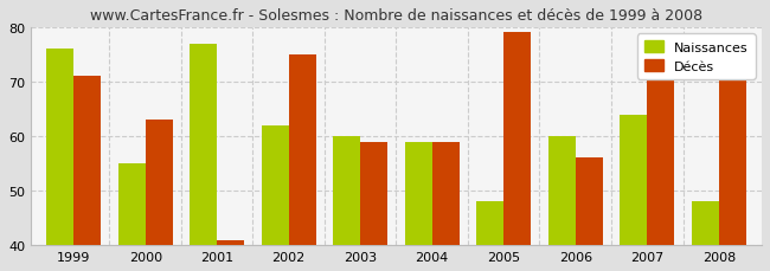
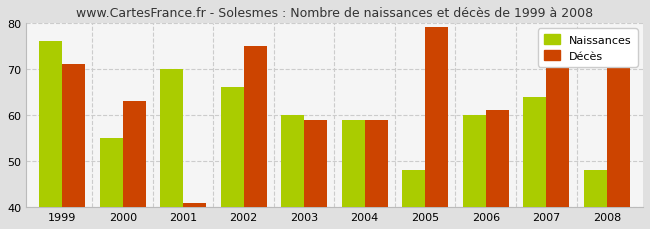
Naissances/2001: 77 -> 70
Naissances/2002: 62 -> 66
Décès/2006: 56 -> 61
